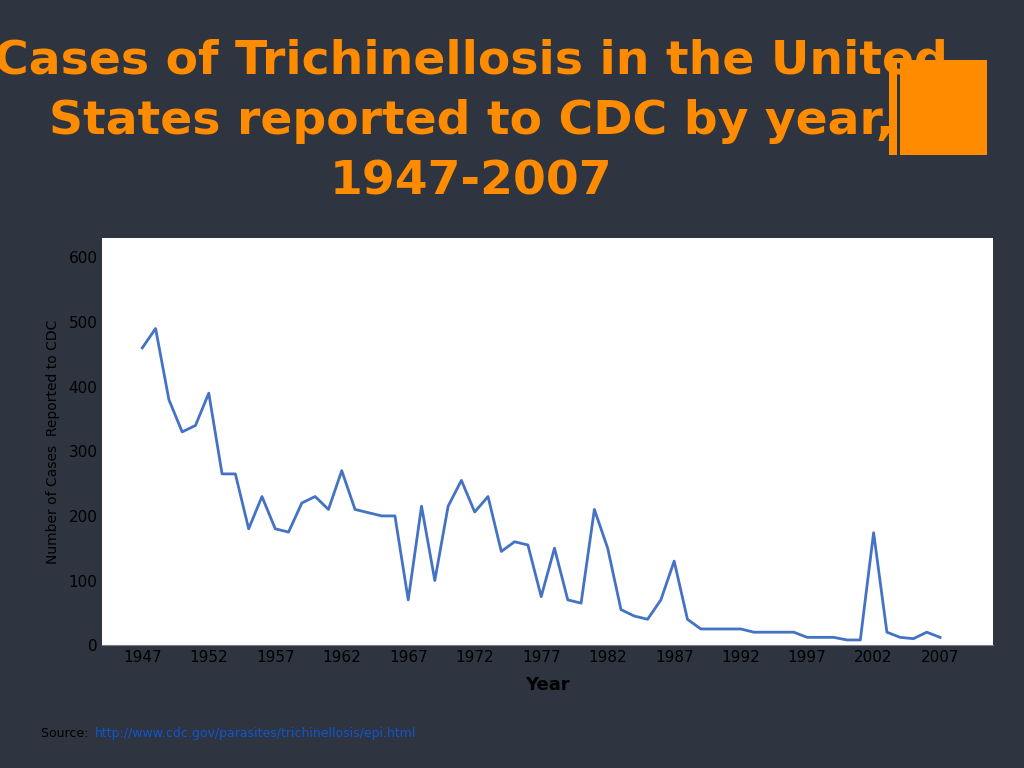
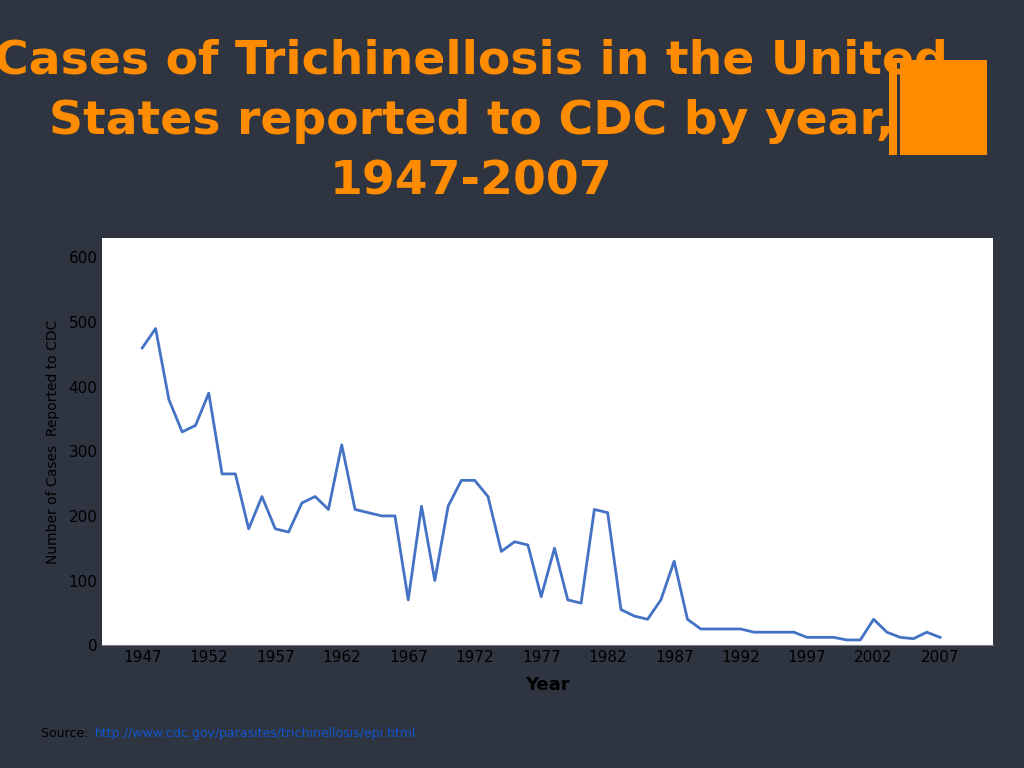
1962: 270 -> 310
1972: 206 -> 255
1982: 150 -> 205
2002: 174 -> 40
